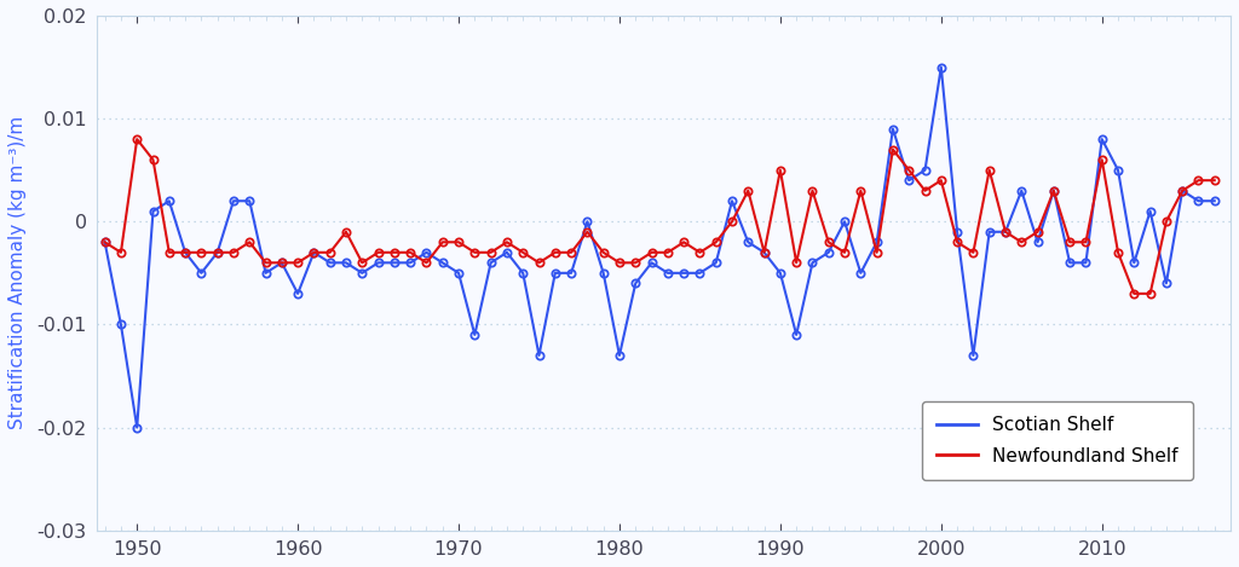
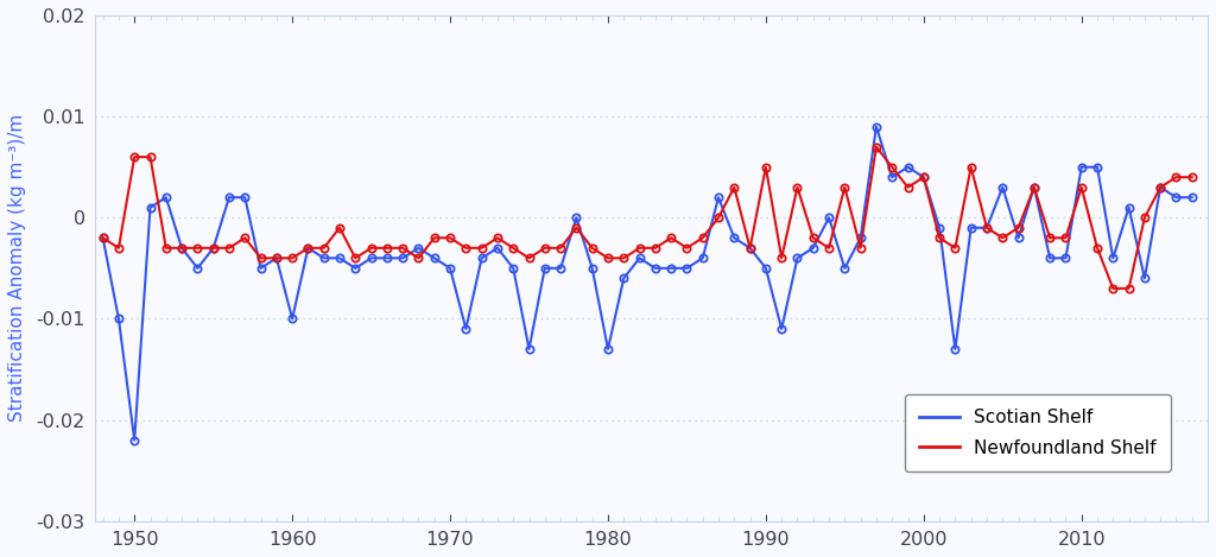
Scotian Shelf/1950: -0.020 -> -0.022
Newfoundland Shelf/1950: 0.008 -> 0.006
Scotian Shelf/1960: -0.007 -> -0.010
Scotian Shelf/2000: 0.015 -> 0.004
Scotian Shelf/2010: 0.008 -> 0.005
Newfoundland Shelf/2010: 0.006 -> 0.003
